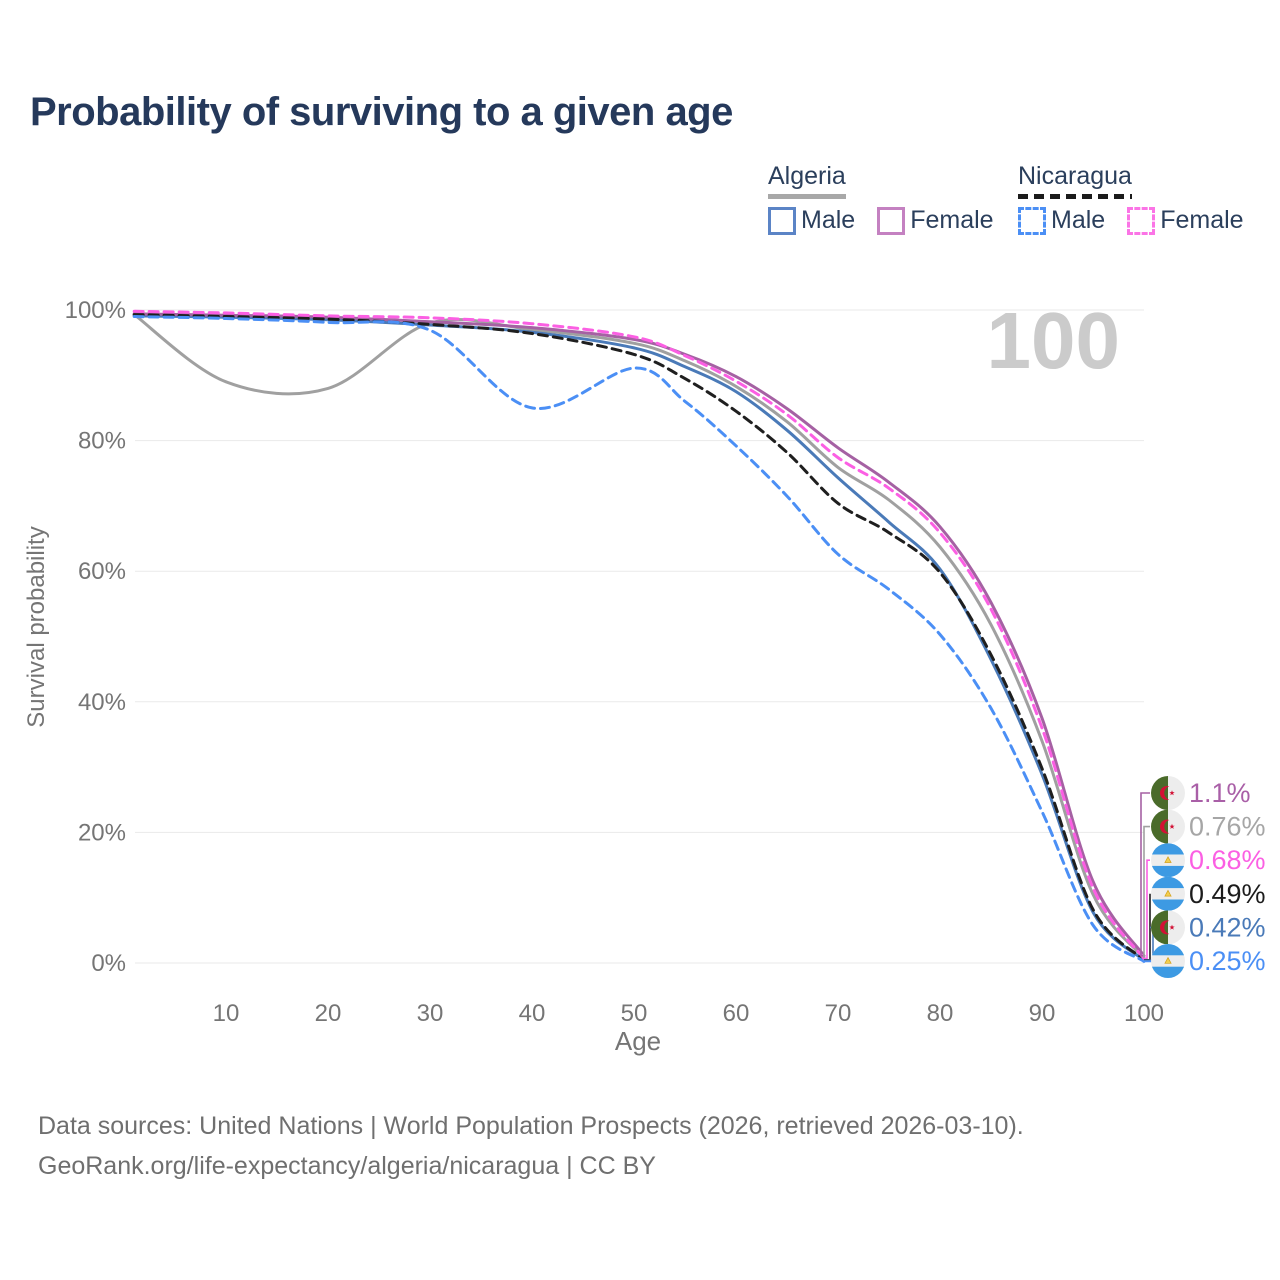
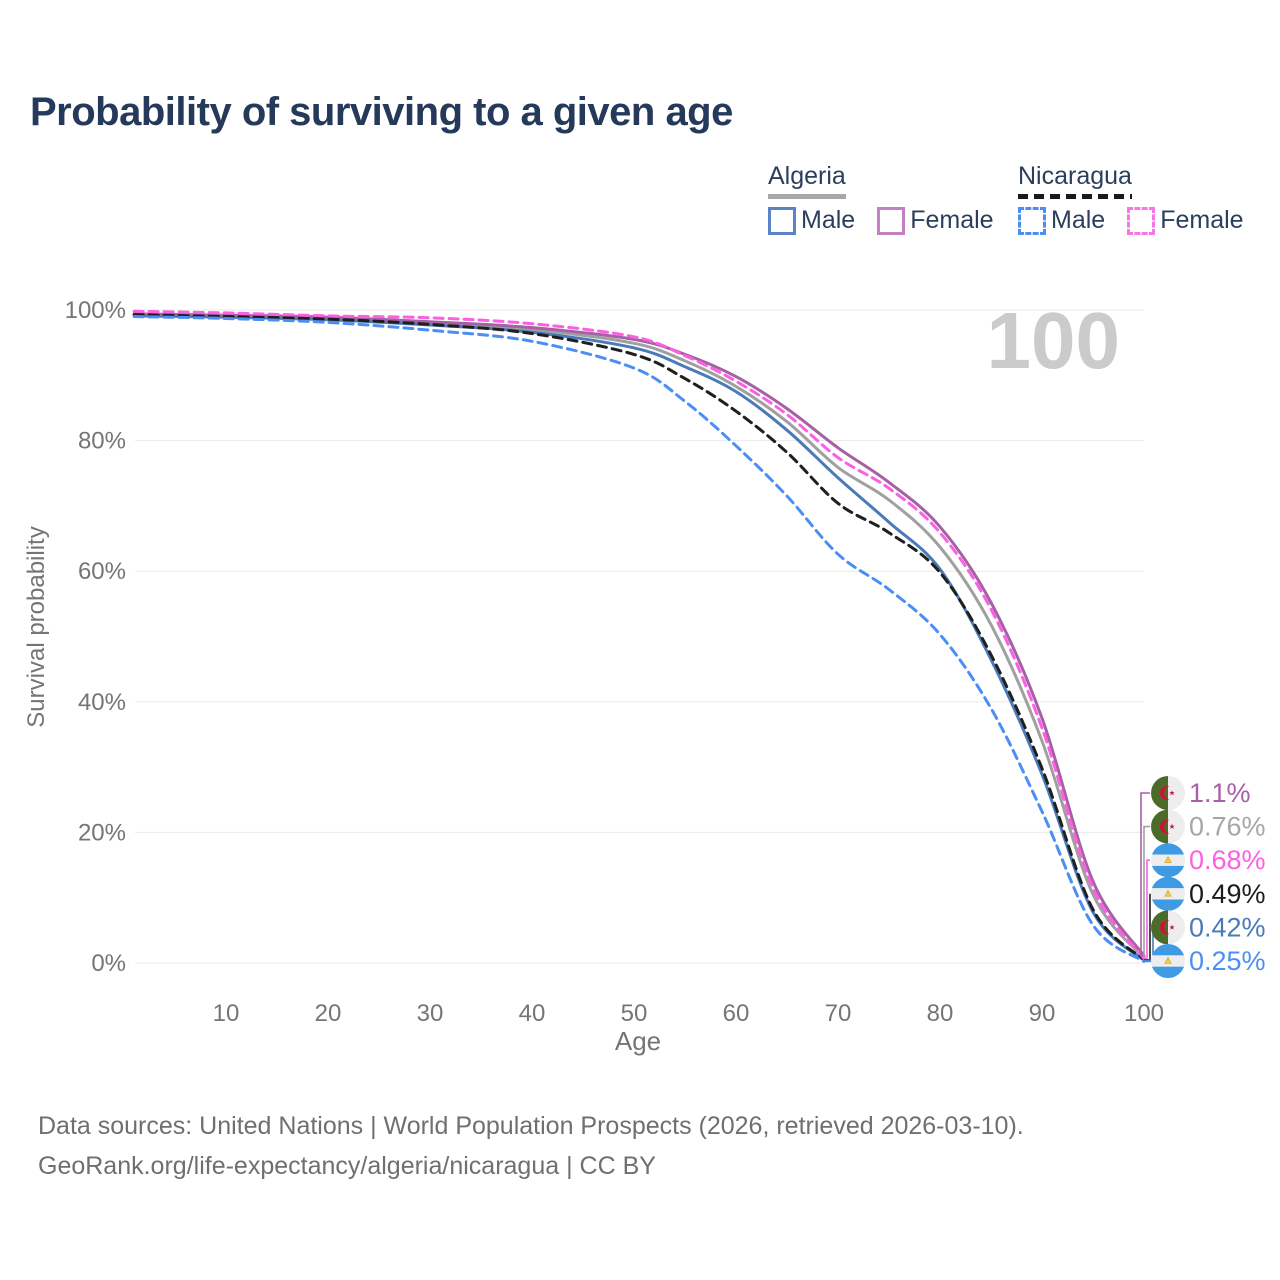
Algeria/10: 89% -> 99%
Algeria/20: 88% -> 99%
Nicaragua Male/40: 85% -> 95%
